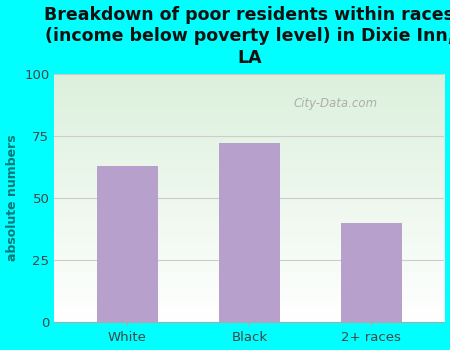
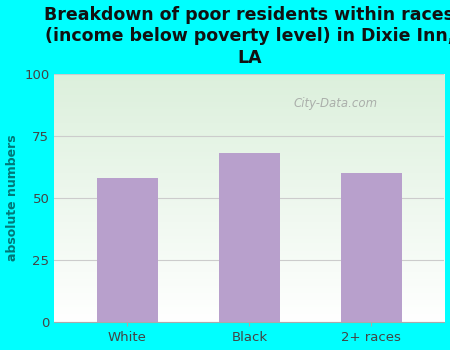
White: 63 -> 58
Black: 72 -> 68
2+ races: 40 -> 60
